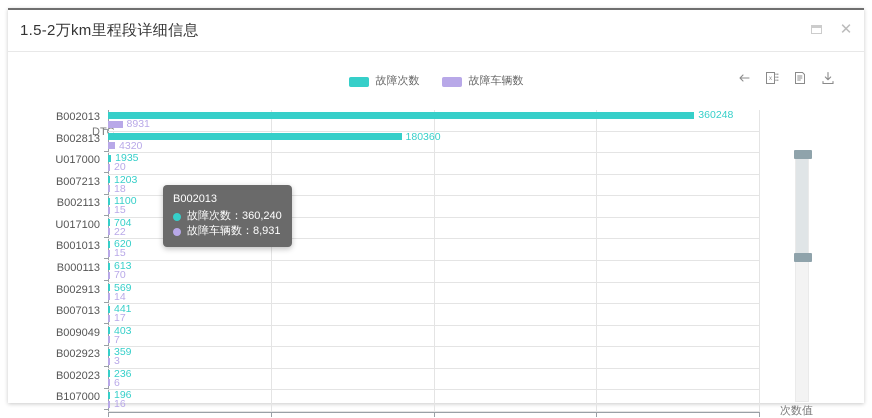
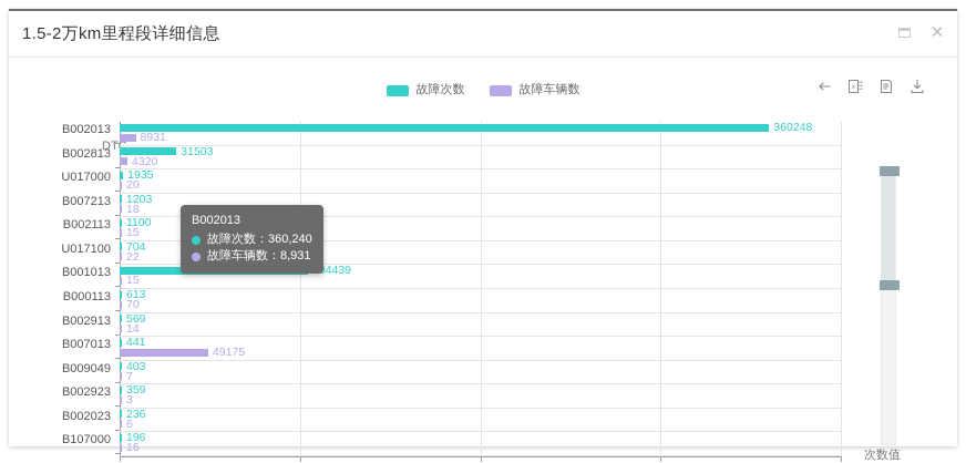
故障次数/B002813: 180360 -> 31503
故障次数/B001013: 620 -> 104439
故障车辆数/B007013: 17 -> 49175
